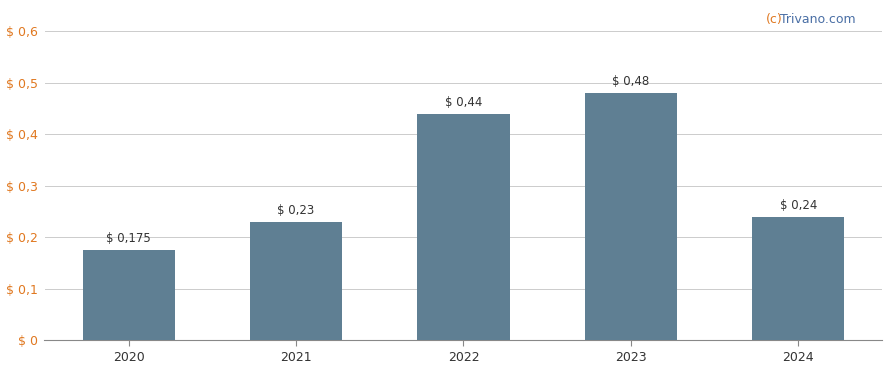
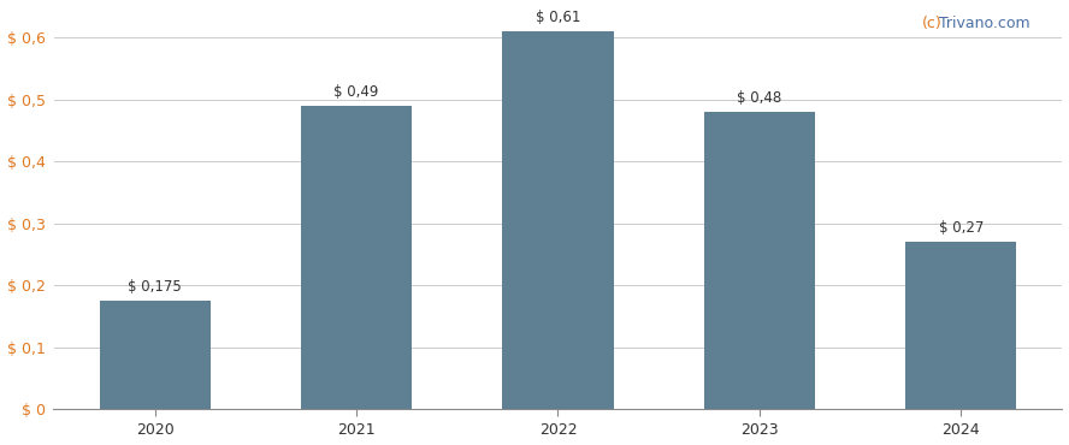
2021: 0,23 -> 0,49
2022: 0,44 -> 0,61
2024: 0,24 -> 0,27
